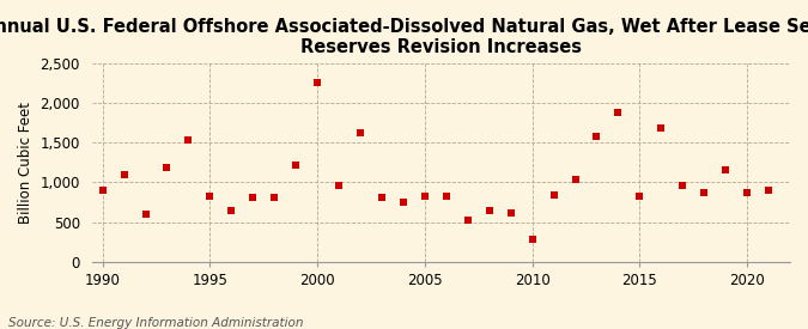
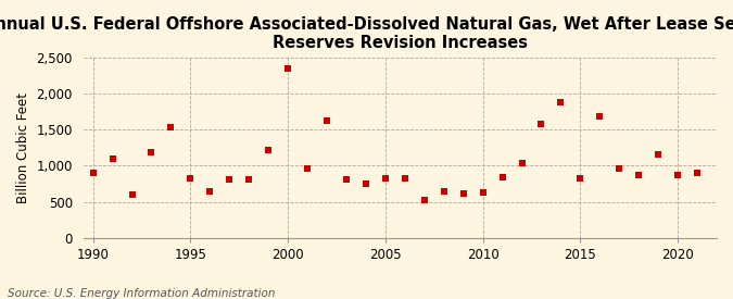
2000: 2,260 -> 2,340
2010: 280 -> 630
